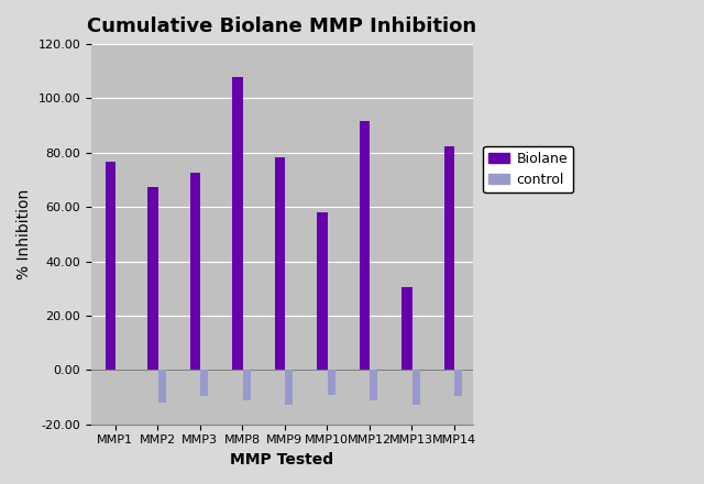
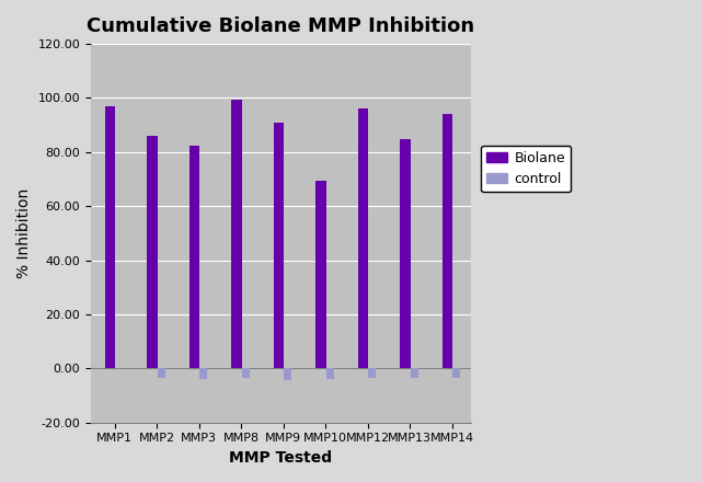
Biolane/MMP1: 76.5 -> 97.0
Biolane/MMP2: 67.5 -> 86.0
control/MMP2: -12.0 -> -3.5
Biolane/MMP3: 72.5 -> 82.5
control/MMP3: -9.5 -> -4.0
Biolane/MMP8: 108.0 -> 99.5
control/MMP8: -11.0 -> -3.5
Biolane/MMP9: 78.5 -> 91.0
control/MMP9: -13.0 -> -4.5
Biolane/MMP10: 58.0 -> 69.5
control/MMP10: -9.0 -> -4.0
Biolane/MMP12: 91.5 -> 96.0
control/MMP12: -11.0 -> -3.5
Biolane/MMP13: 30.5 -> 85.0
control/MMP13: -13.0 -> -3.5
Biolane/MMP14: 82.5 -> 94.0
control/MMP14: -9.5 -> -3.5
